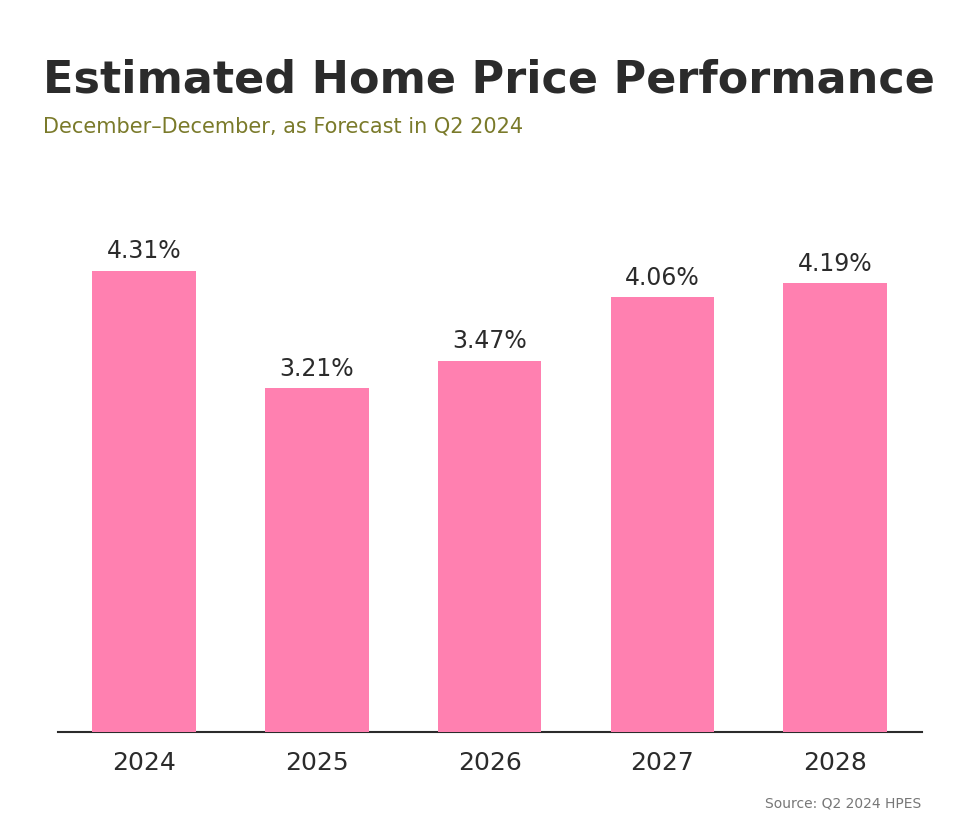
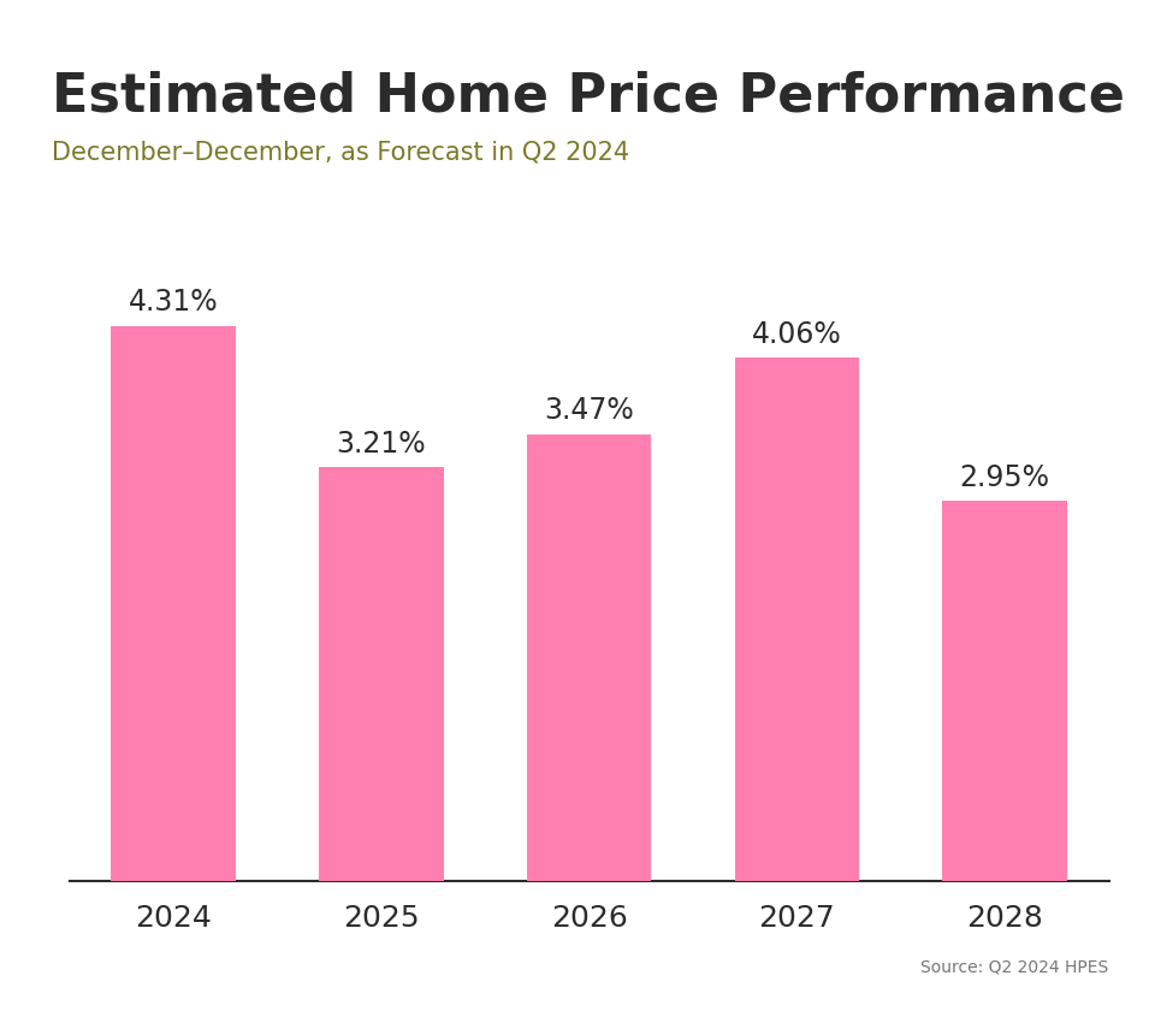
2028: 4.19% -> 2.95%
